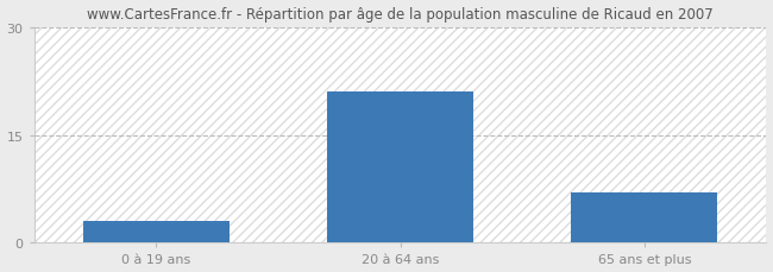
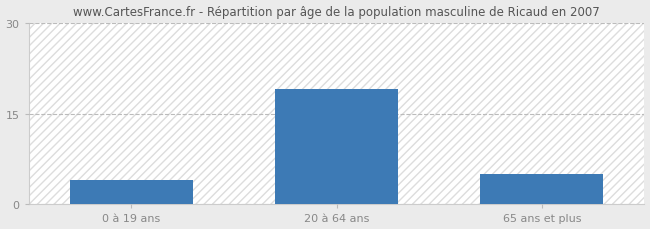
0 à 19 ans: 3 -> 4
20 à 64 ans: 21 -> 19
65 ans et plus: 7 -> 5
